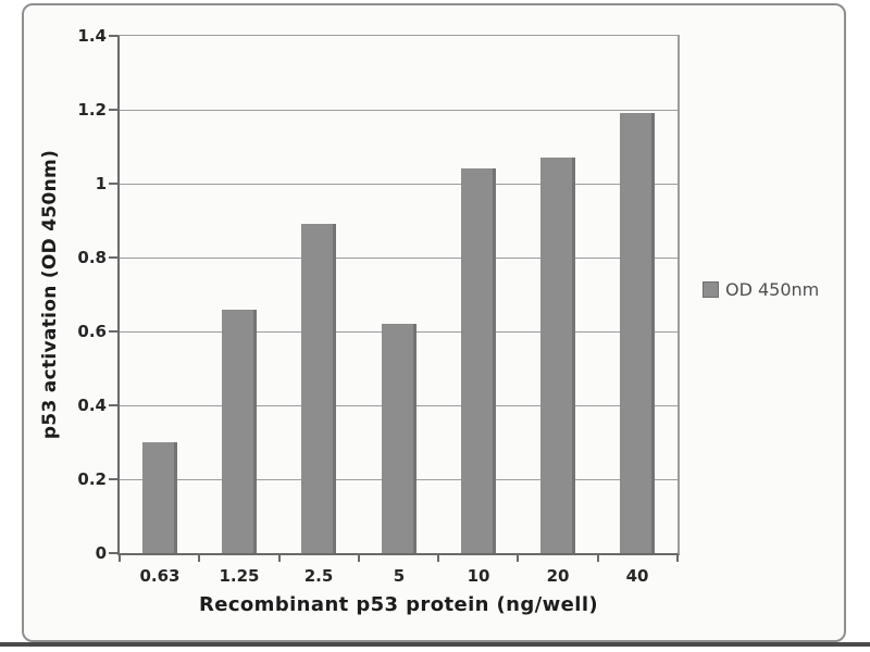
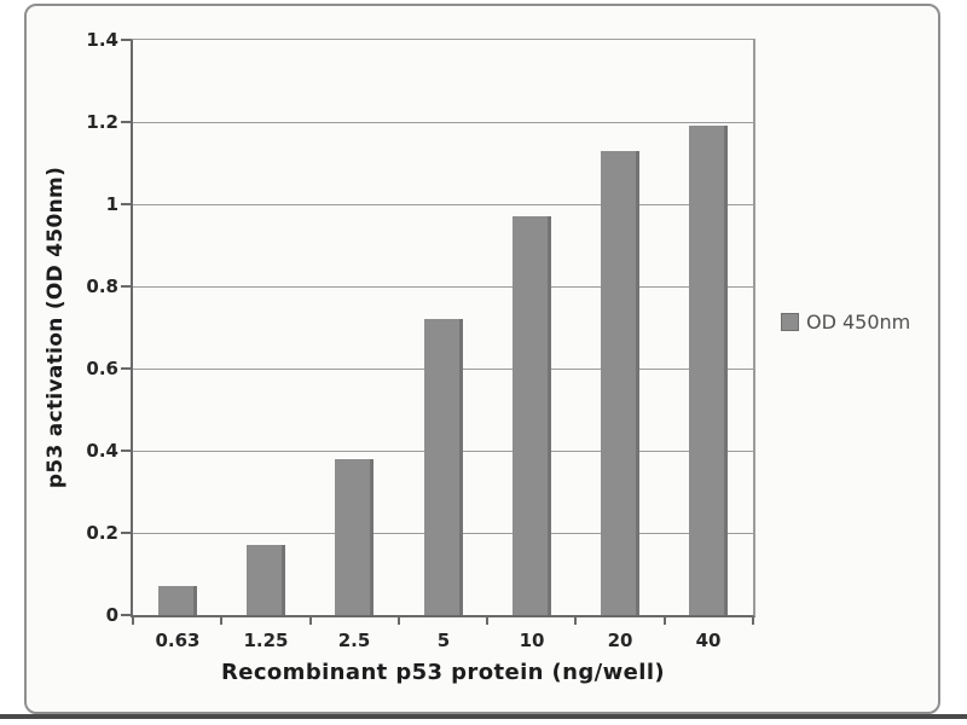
0.63: 0.30 -> 0.07
1.25: 0.66 -> 0.17
2.5: 0.89 -> 0.38
5: 0.62 -> 0.72
10: 1.04 -> 0.97
20: 1.07 -> 1.13
